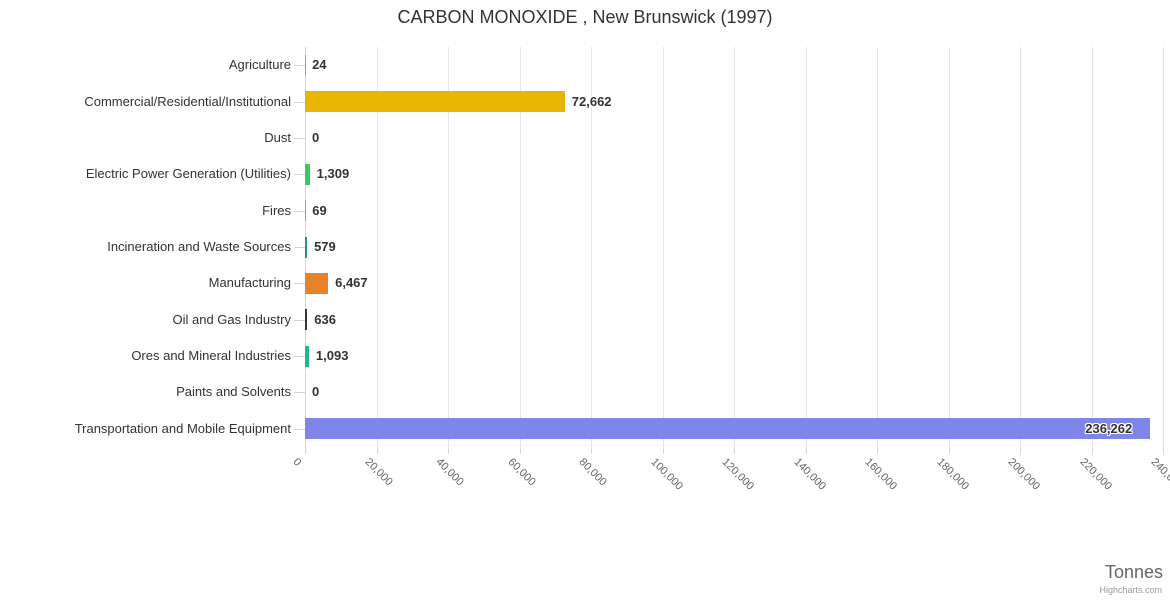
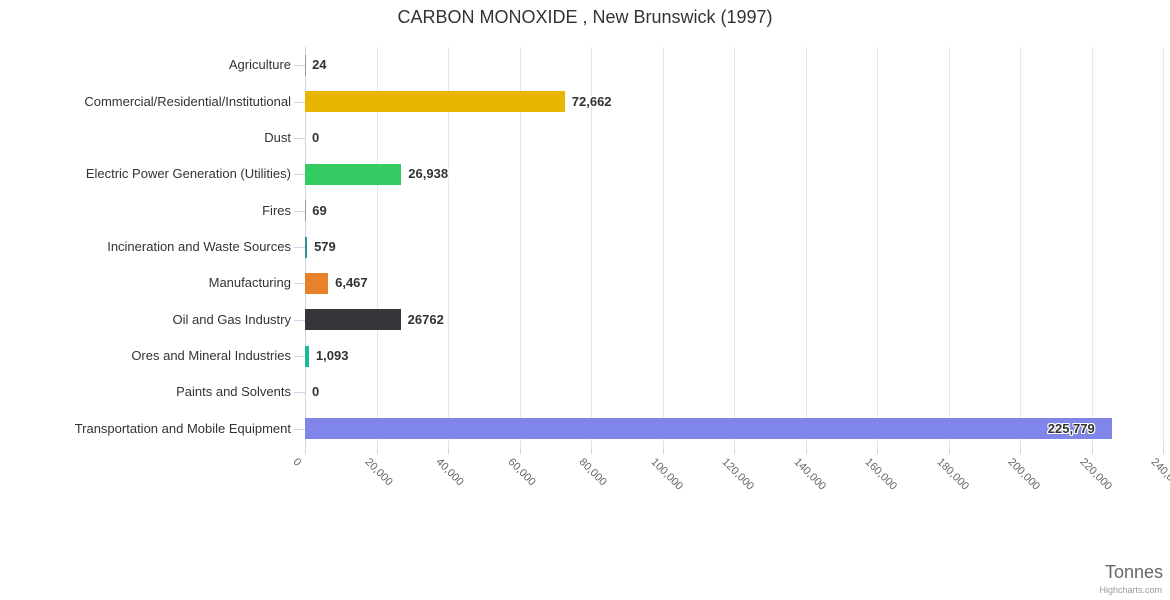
Electric Power Generation (Utilities): 1,309 -> 26,938
Oil and Gas Industry: 636 -> 26762
Transportation and Mobile Equipment: 236,262 -> 225,779
